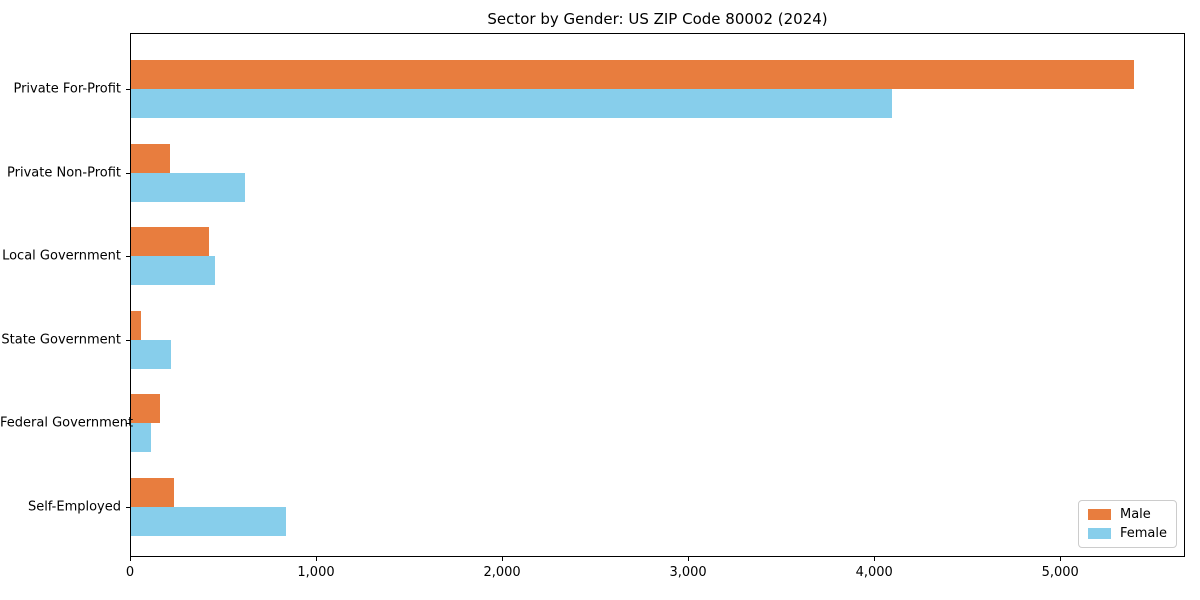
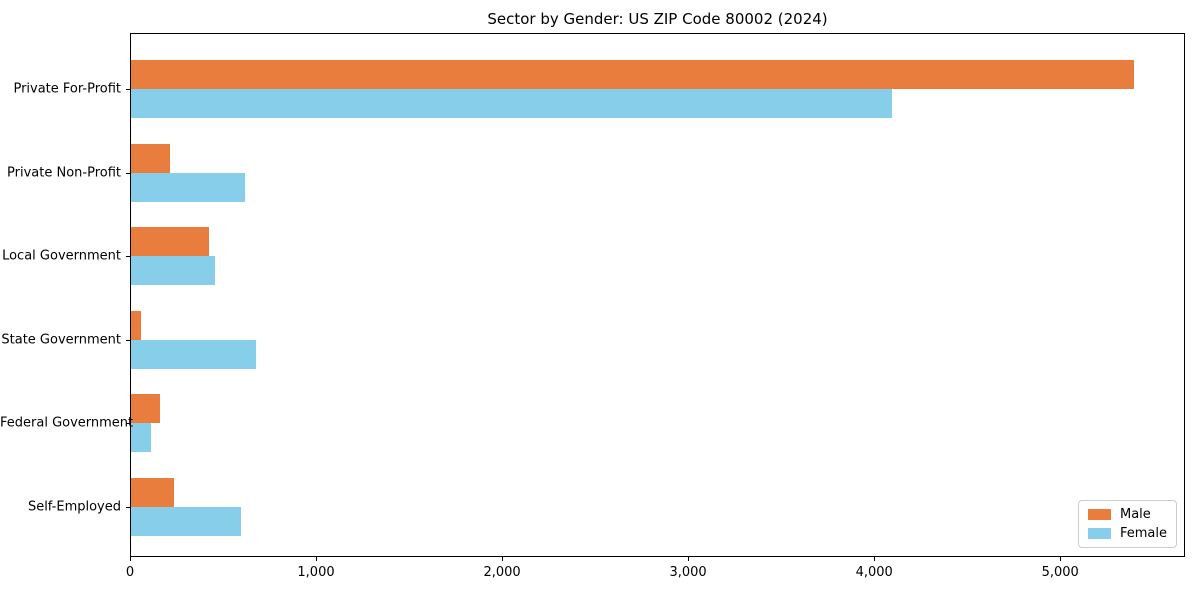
Female/State Government: 220 -> 670
Female/Self-Employed: 840 -> 590
